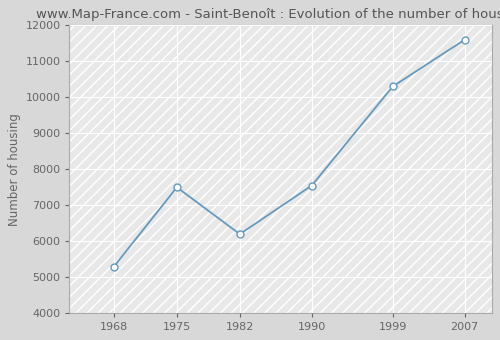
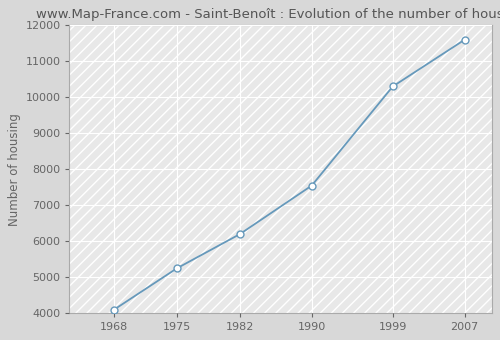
1968: 5300 -> 4100
1975: 7500 -> 5250
